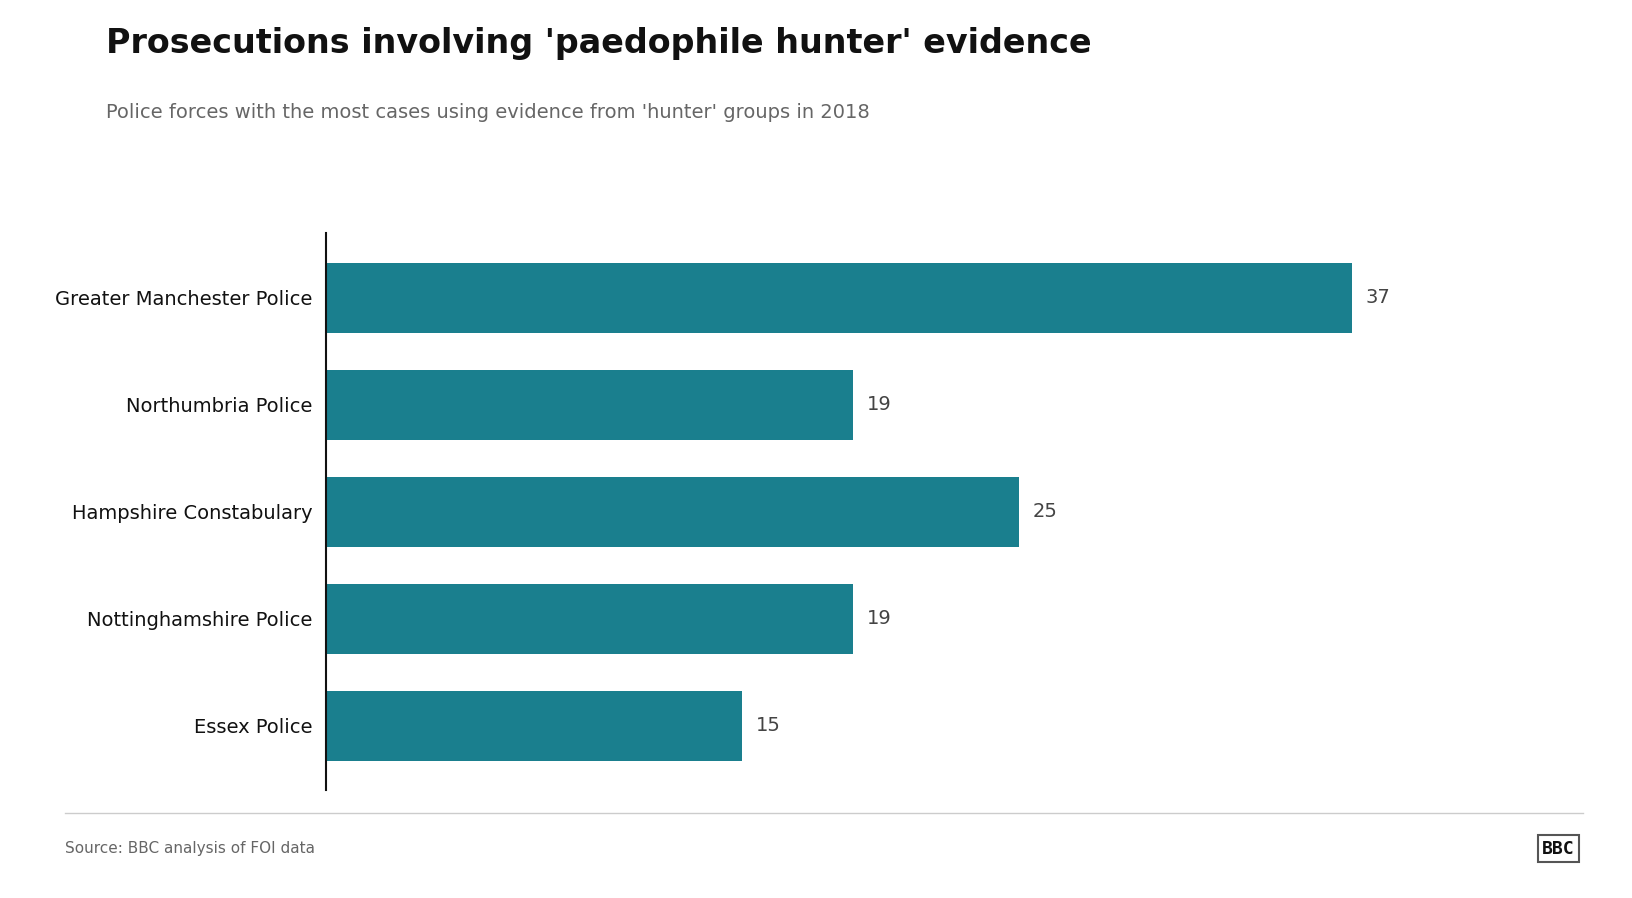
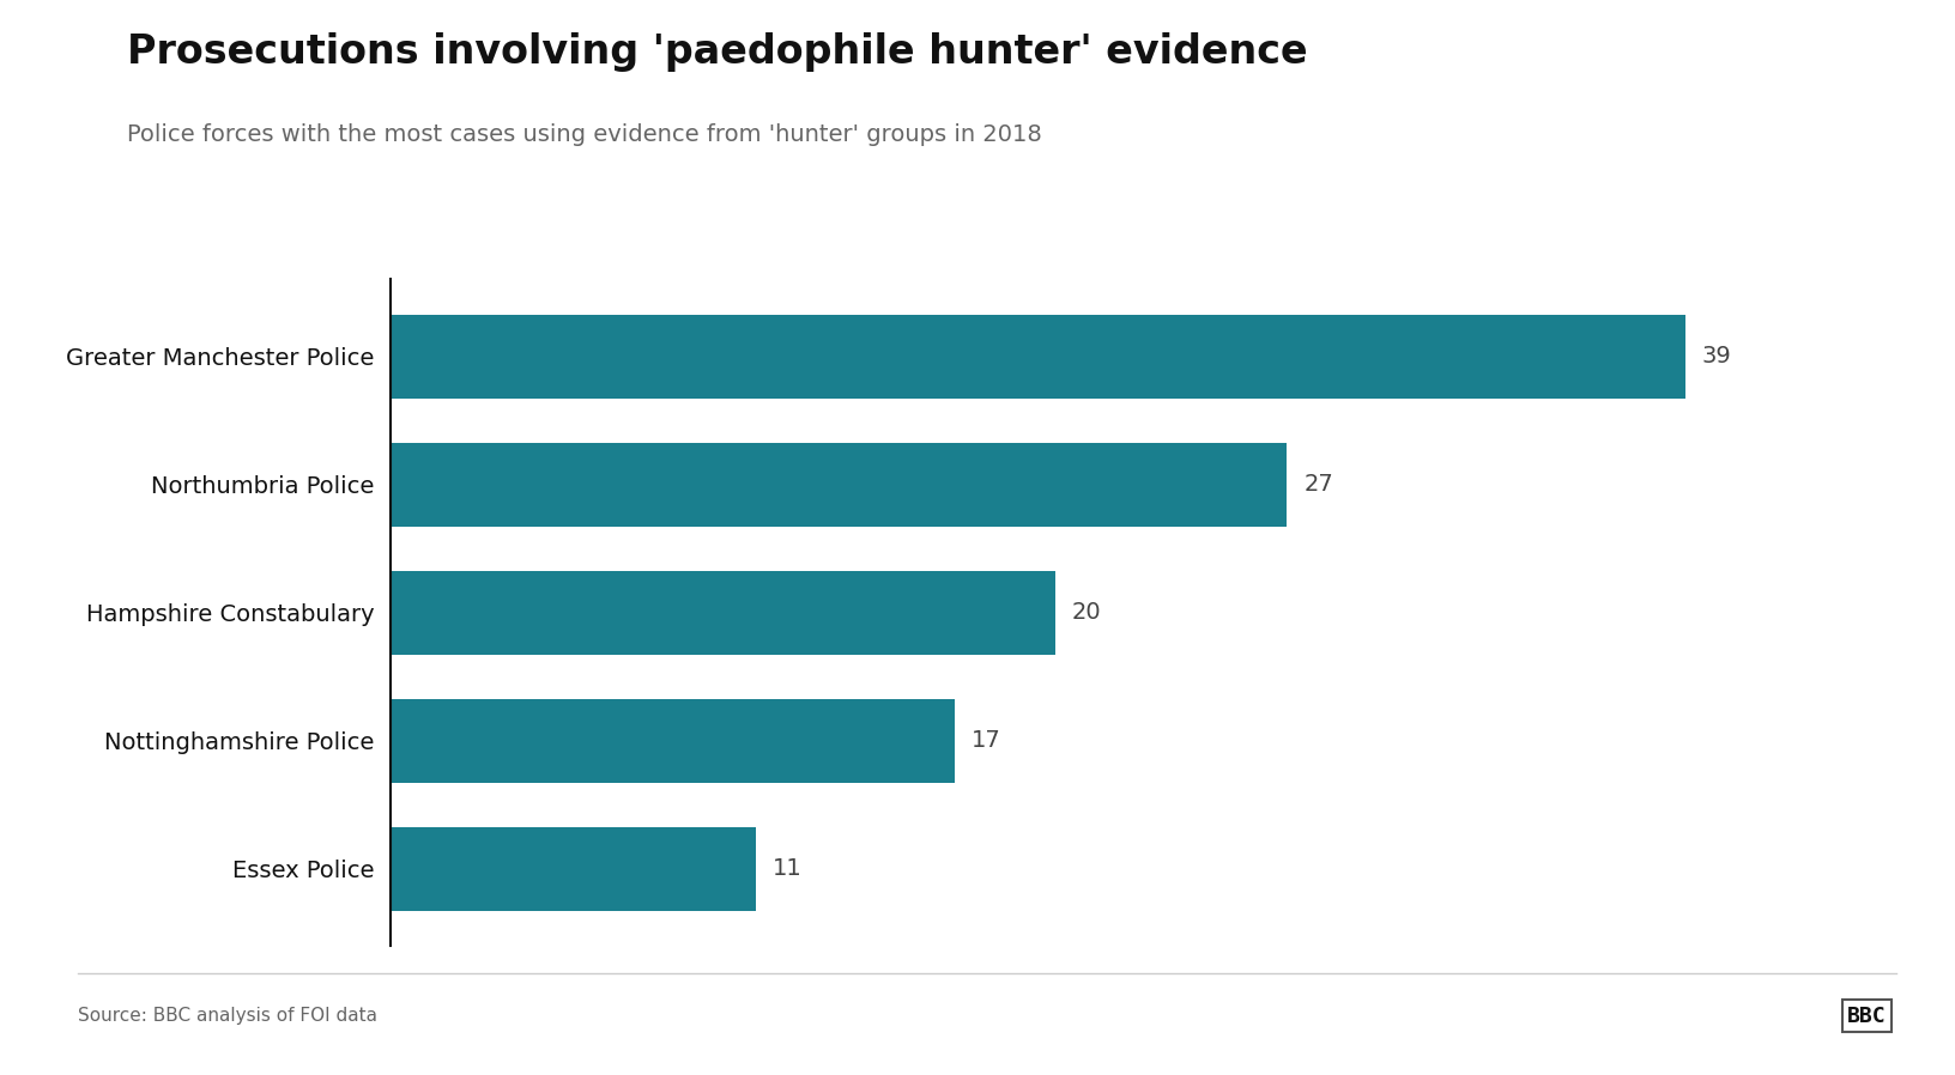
Greater Manchester Police: 37 -> 39
Northumbria Police: 19 -> 27
Hampshire Constabulary: 25 -> 20
Nottinghamshire Police: 19 -> 17
Essex Police: 15 -> 11
